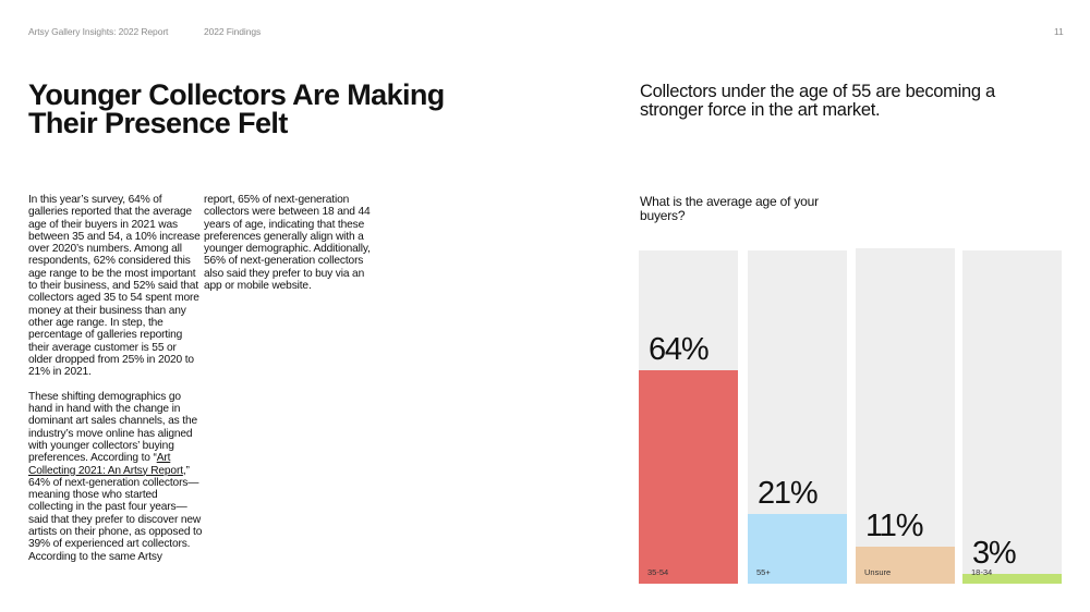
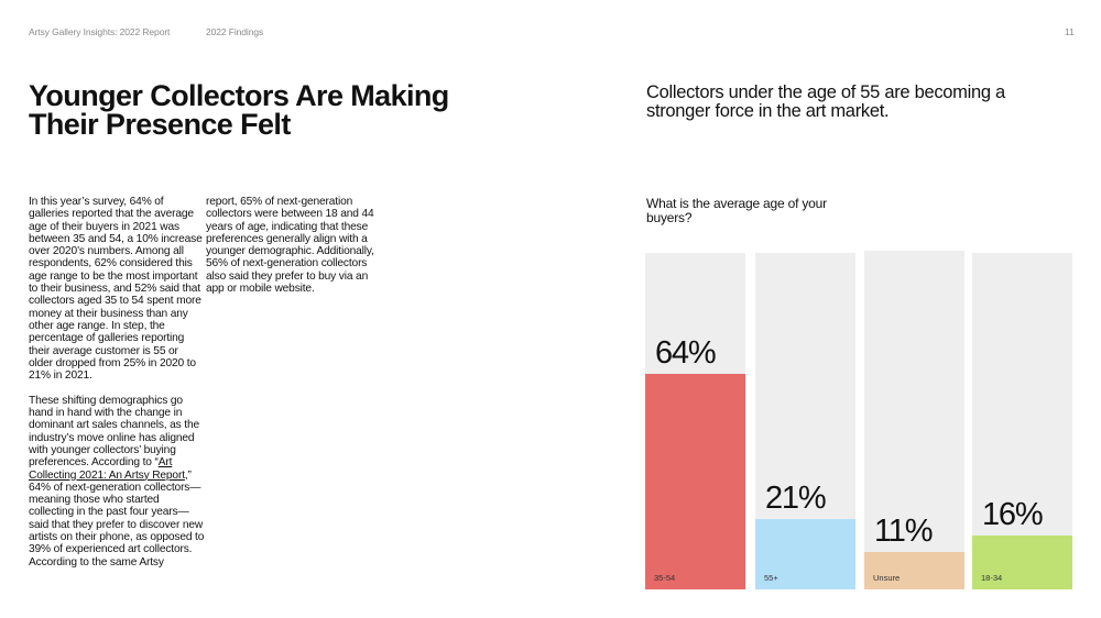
18-34: 3% -> 16%
